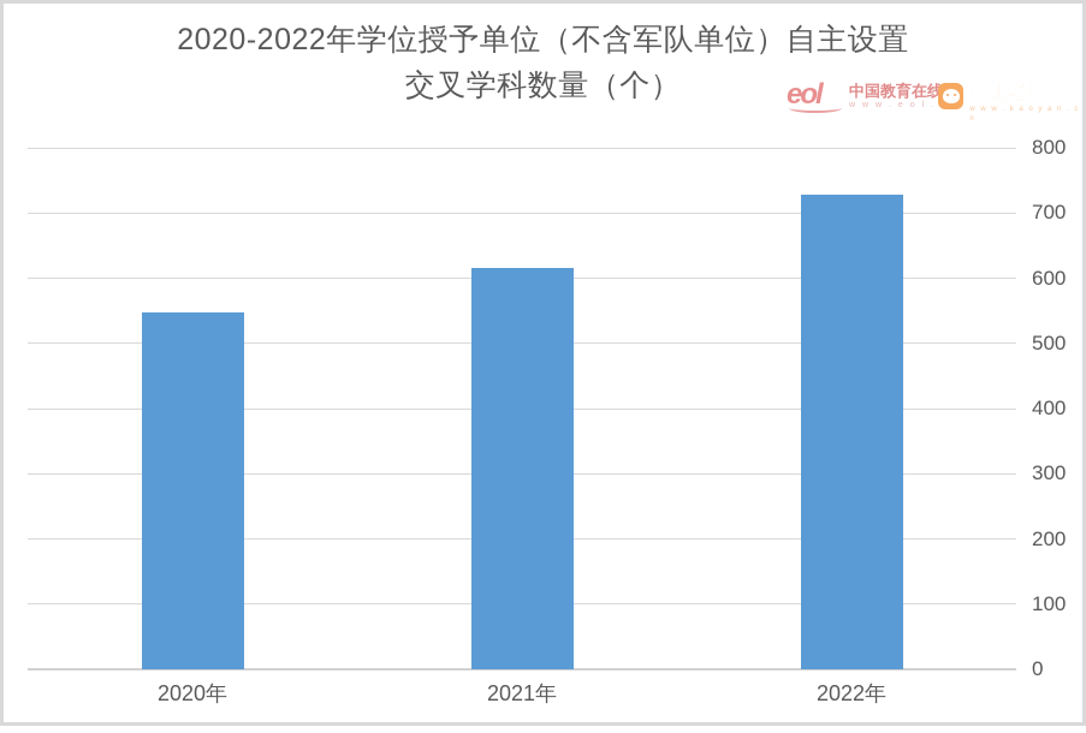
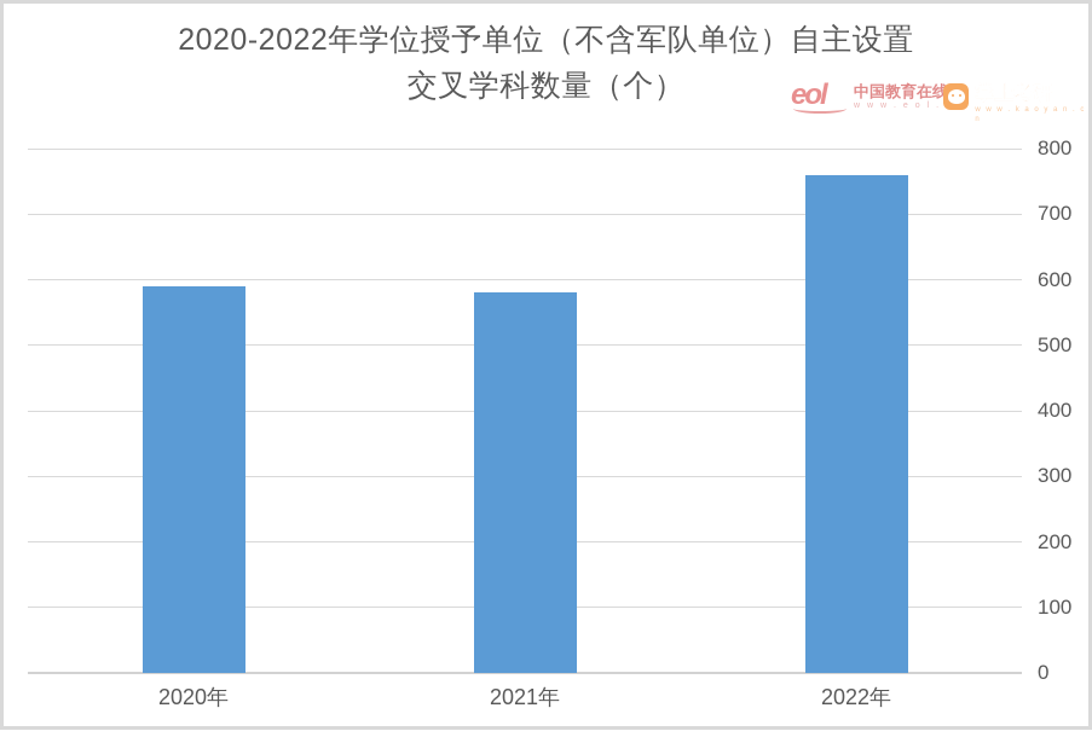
2020年: 550 -> 590
2021年: 620 -> 580
2022年: 730 -> 760
